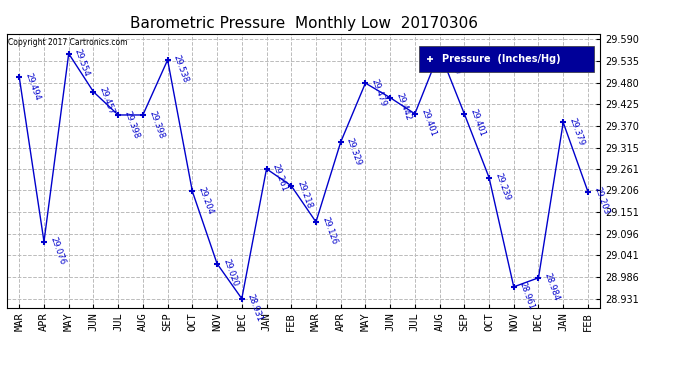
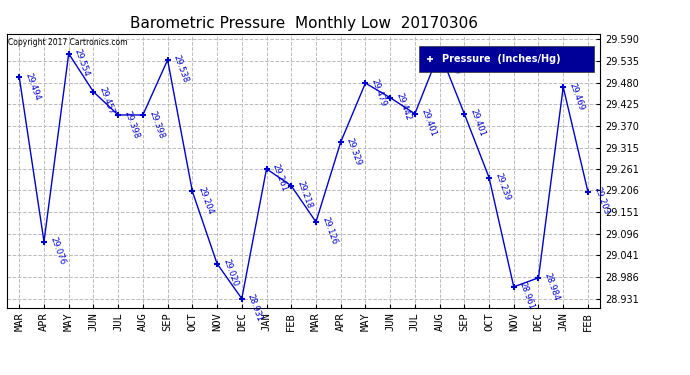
JAN: 29.379 -> 29.469
